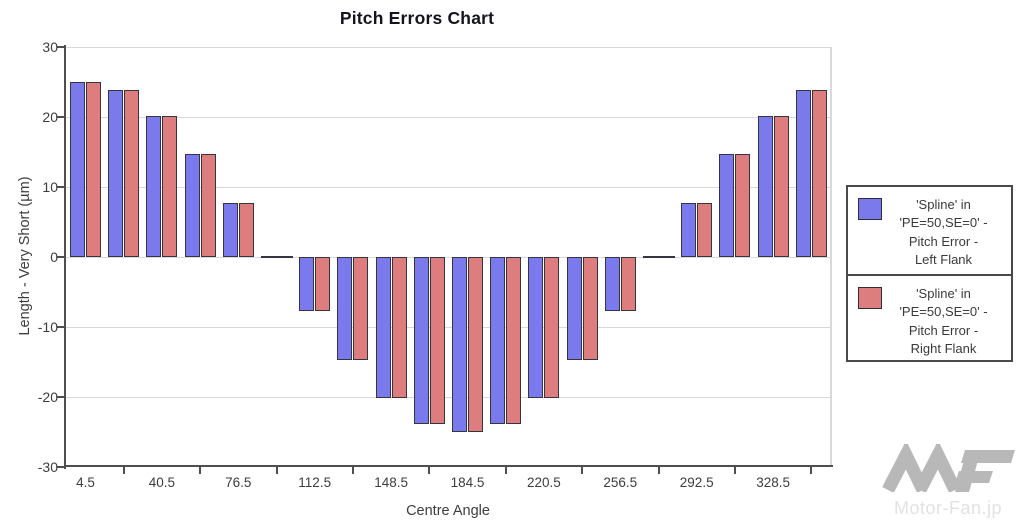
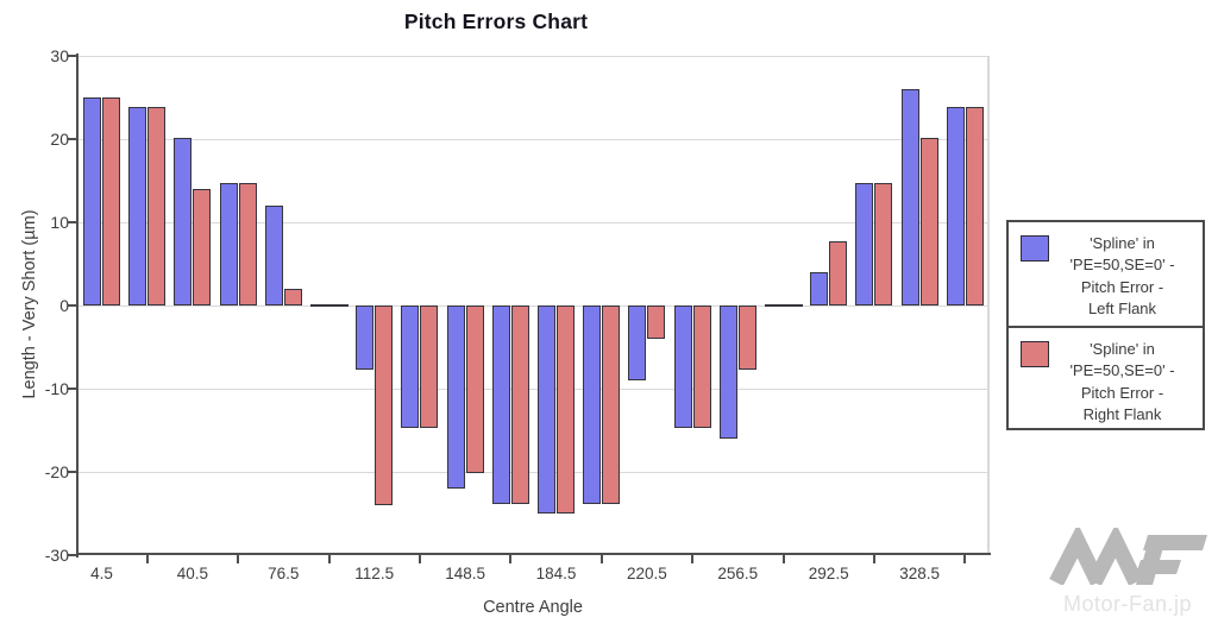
'Spline' in 'PE=50,SE=0' - Pitch Error - Right Flank/40.5: 20 -> 14
'Spline' in 'PE=50,SE=0' - Pitch Error - Left Flank/76.5: 8 -> 12
'Spline' in 'PE=50,SE=0' - Pitch Error - Right Flank/76.5: 8 -> 2
'Spline' in 'PE=50,SE=0' - Pitch Error - Right Flank/112.5: -8 -> -24
'Spline' in 'PE=50,SE=0' - Pitch Error - Left Flank/148.5: -20 -> -22
'Spline' in 'PE=50,SE=0' - Pitch Error - Left Flank/220.5: -20 -> -9
'Spline' in 'PE=50,SE=0' - Pitch Error - Right Flank/220.5: -20 -> -4
'Spline' in 'PE=50,SE=0' - Pitch Error - Left Flank/256.5: -8 -> -16
'Spline' in 'PE=50,SE=0' - Pitch Error - Left Flank/292.5: 8 -> 4
'Spline' in 'PE=50,SE=0' - Pitch Error - Left Flank/328.5: 20 -> 26
